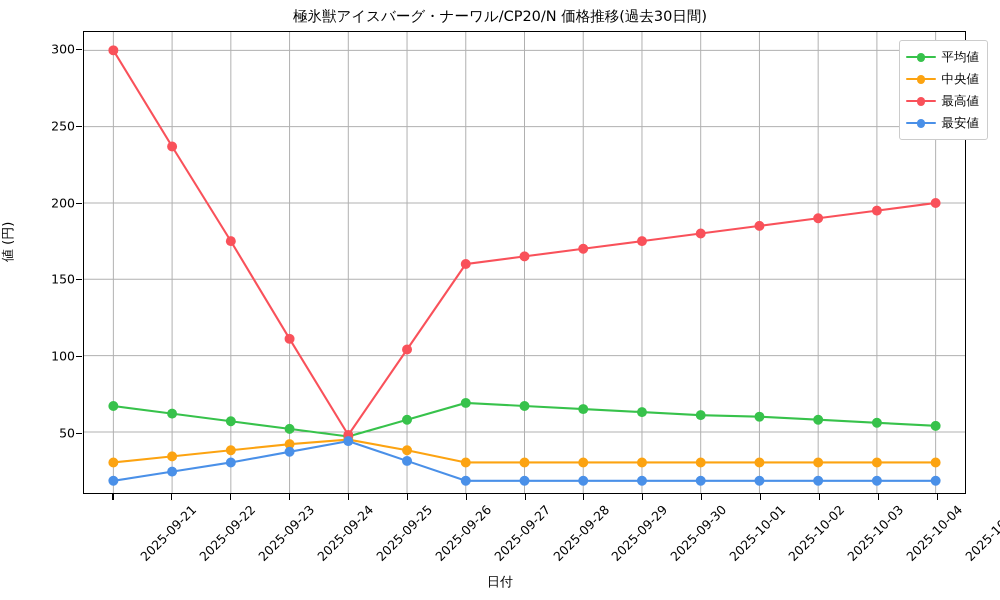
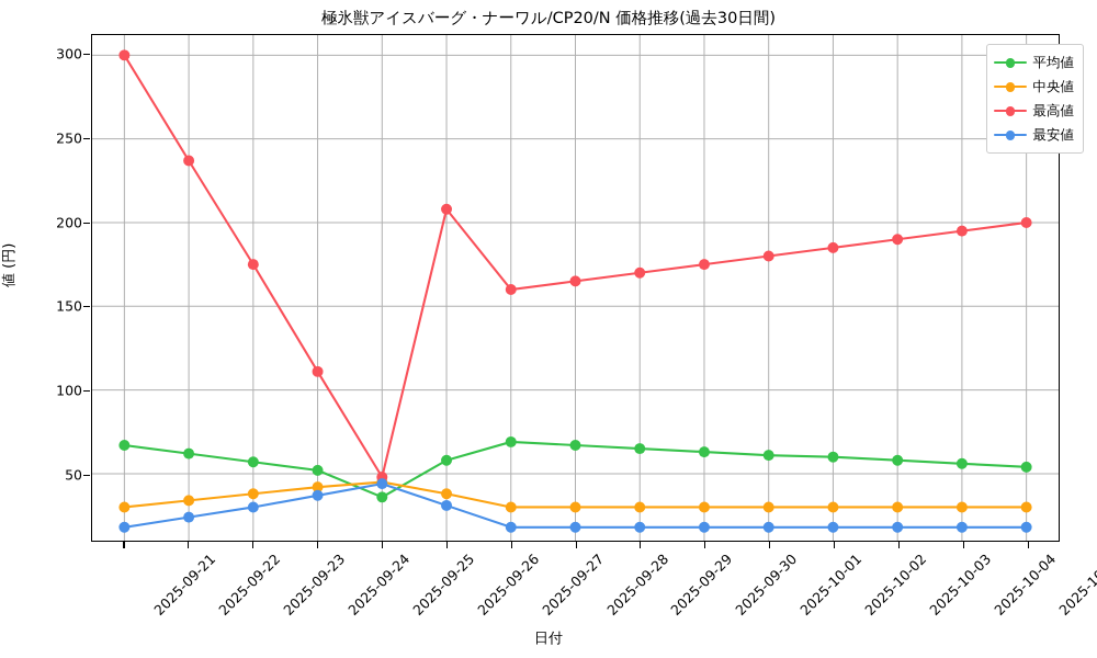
平均値/2025-09-25: 47 -> 36
最高値/2025-09-26: 104 -> 208
